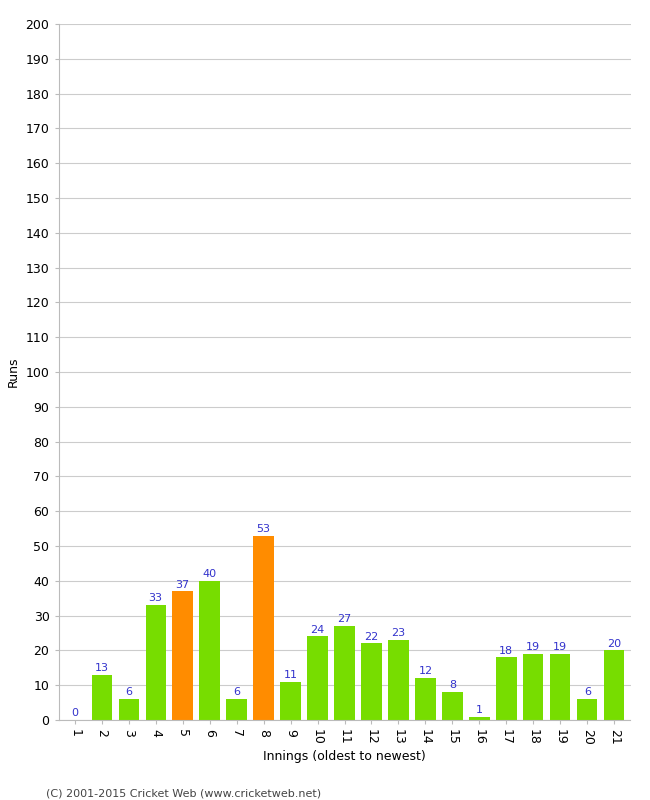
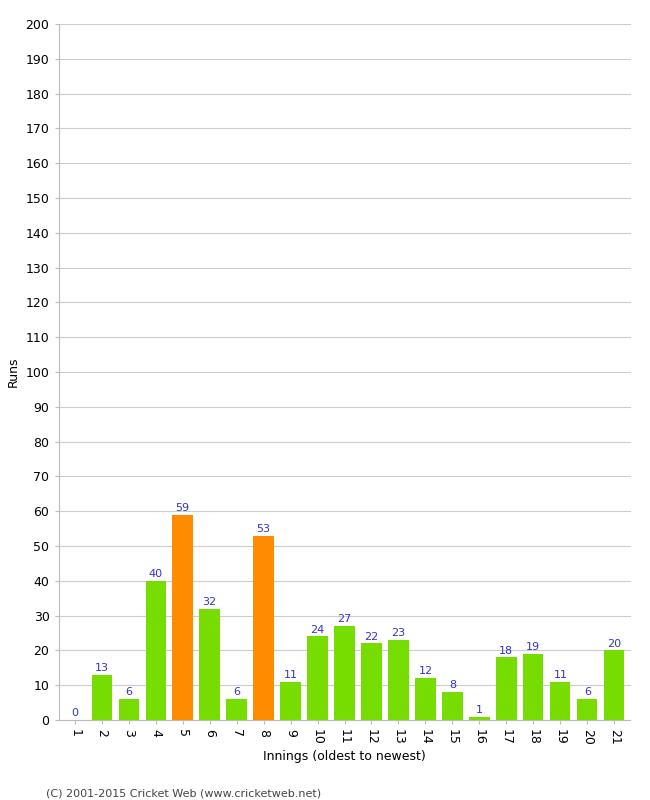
4: 33 -> 40
5: 37 -> 59
6: 40 -> 32
19: 19 -> 11
